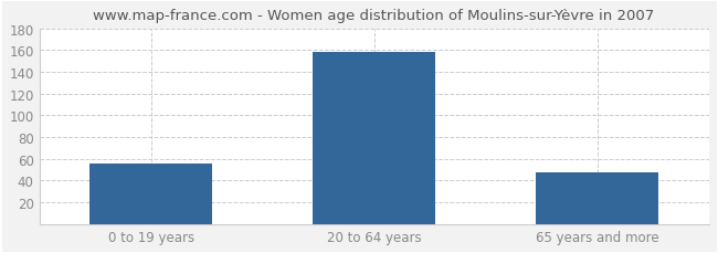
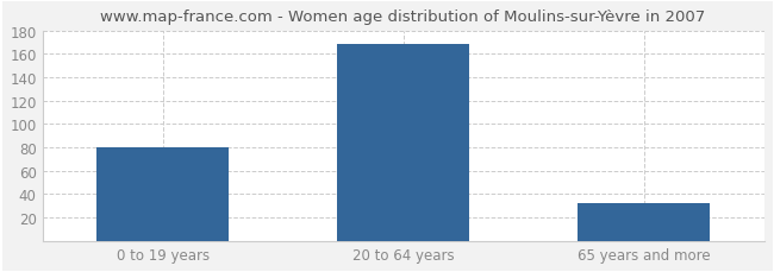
0 to 19 years: 56 -> 80
20 to 64 years: 158 -> 168
65 years and more: 48 -> 32
